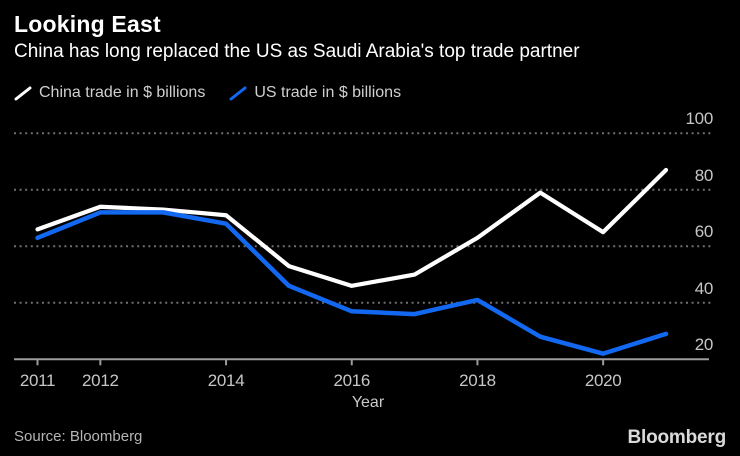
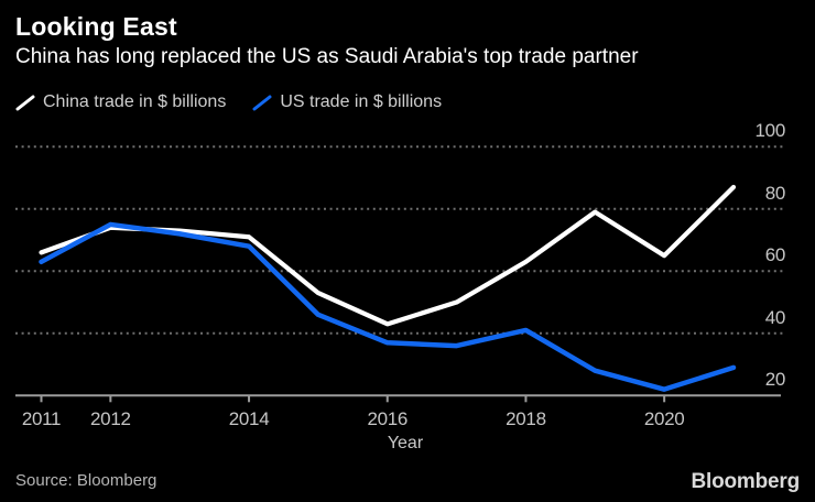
US trade in $ billions/2012: 72 -> 75
China trade in $ billions/2016: 46 -> 43
